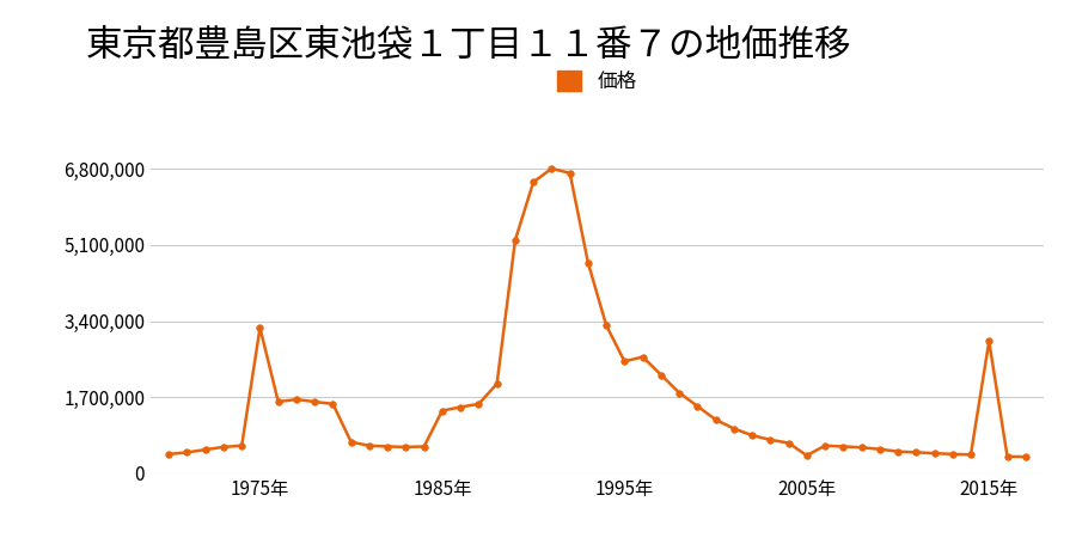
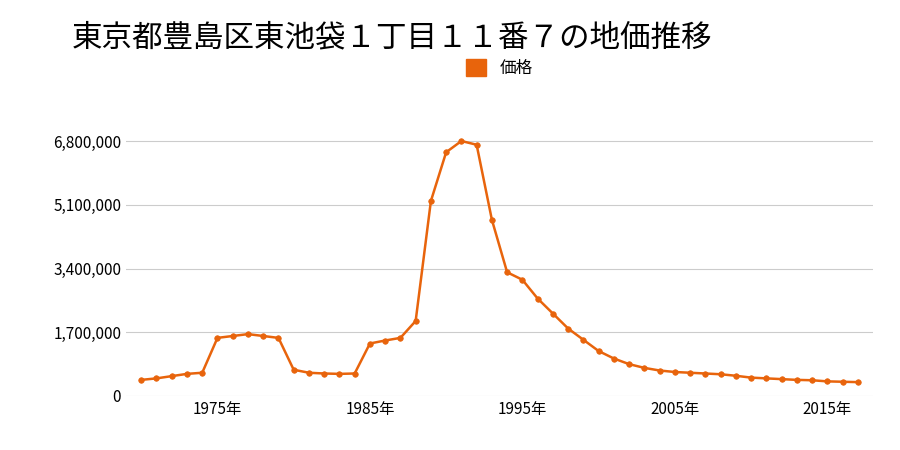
1975年: 3,250,000 -> 1,550,000
1995年: 2,500,000 -> 3,100,000
2005年: 400,000 -> 640,000
2015年: 2,950,000 -> 390,000
